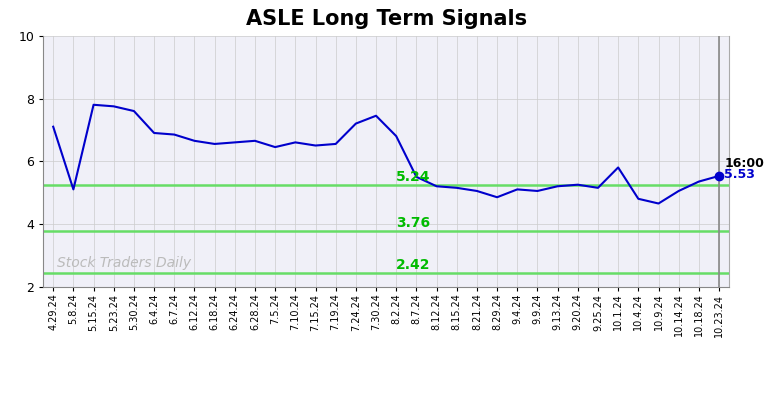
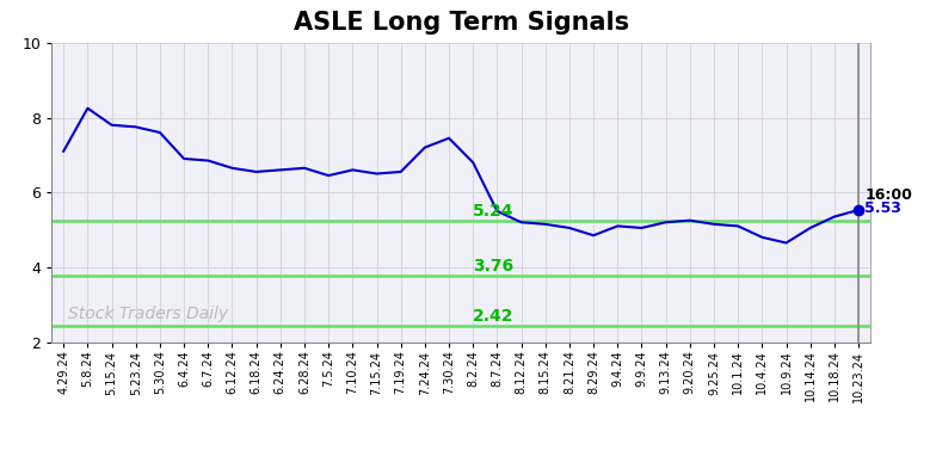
5.8.24: 5.10 -> 8.25
10.1.24: 5.80 -> 5.10
